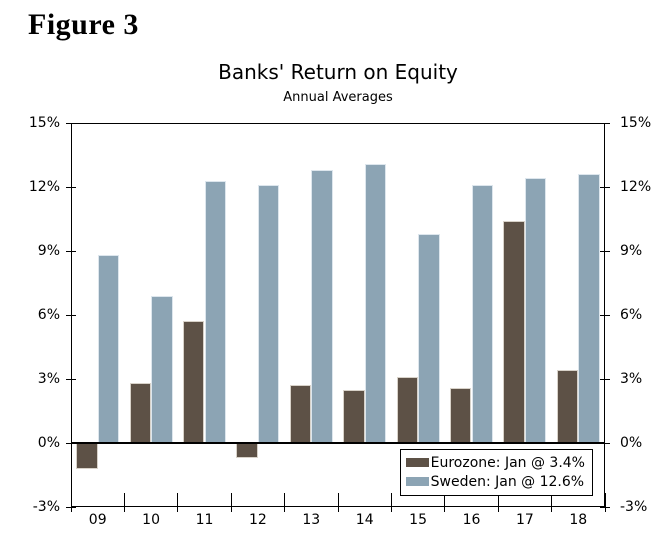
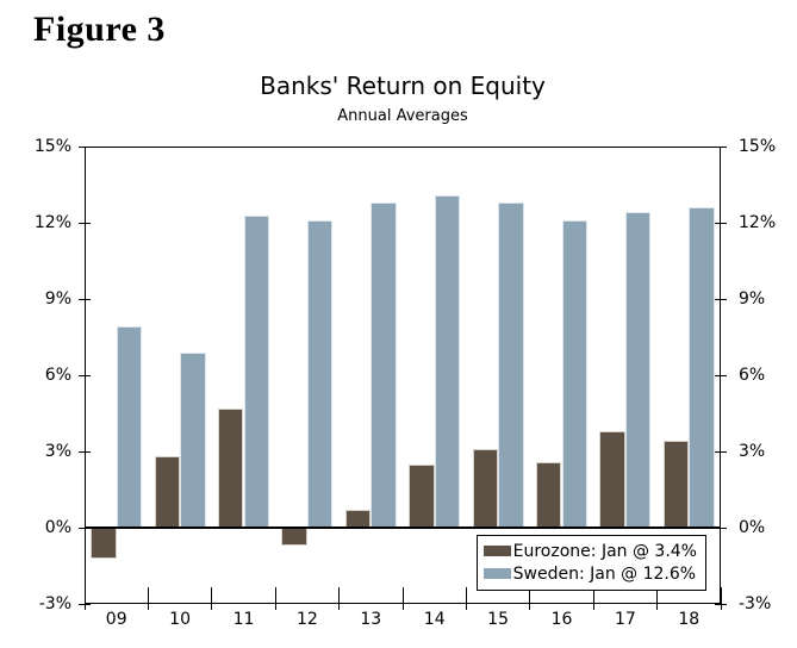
Sweden: Jan @ 12.6%/09: 8.8% -> 7.9%
Eurozone: Jan @ 3.4%/11: 5.7% -> 4.7%
Eurozone: Jan @ 3.4%/13: 2.7% -> 0.7%
Sweden: Jan @ 12.6%/15: 9.8% -> 12.8%
Eurozone: Jan @ 3.4%/17: 10.4% -> 3.8%
